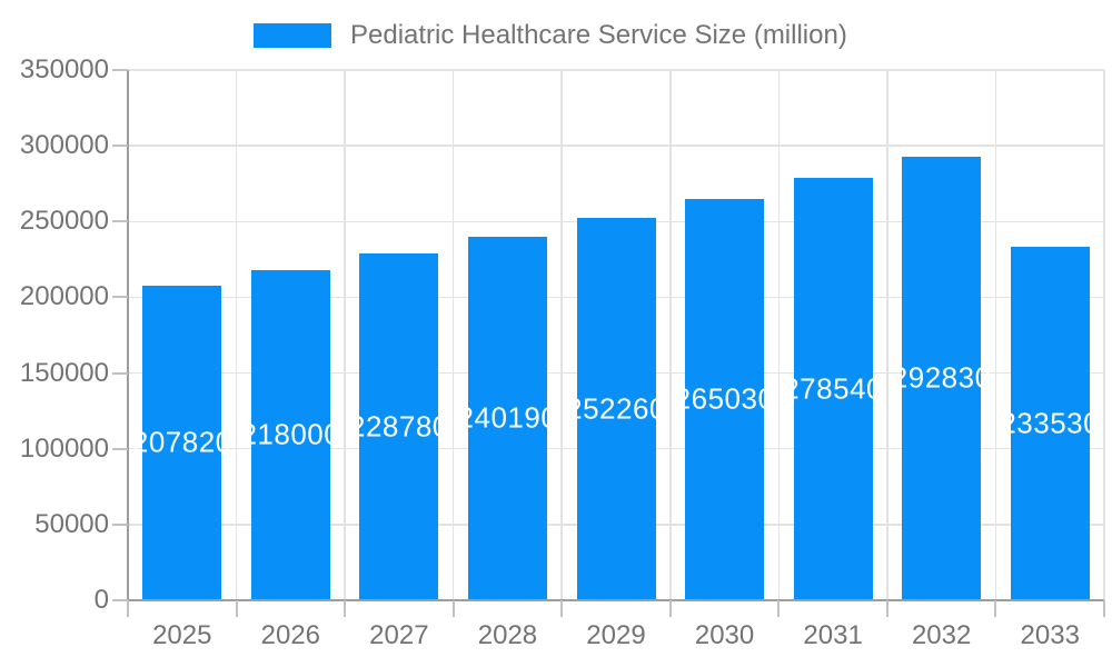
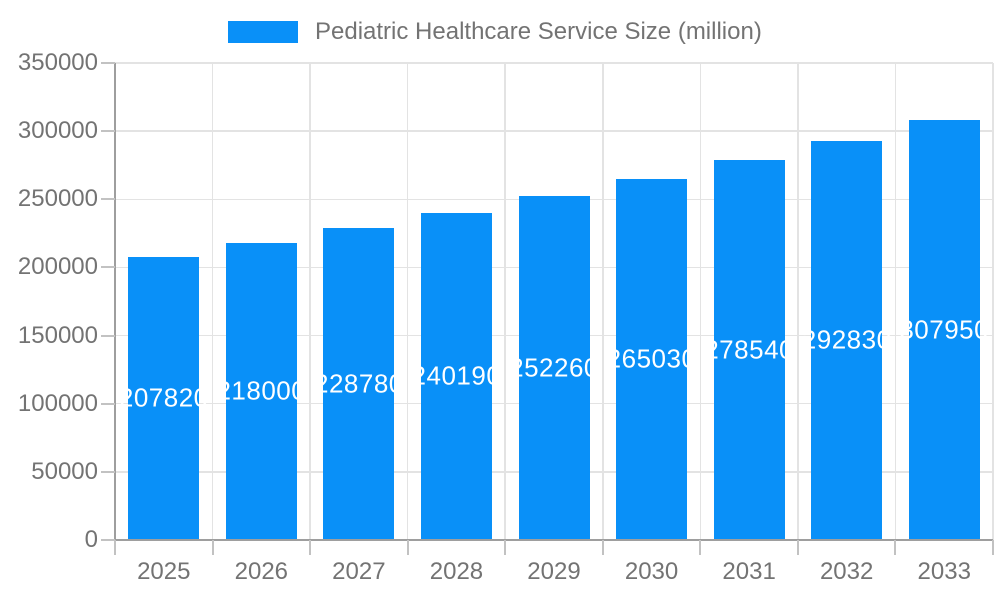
2033: 233530 -> 307950
